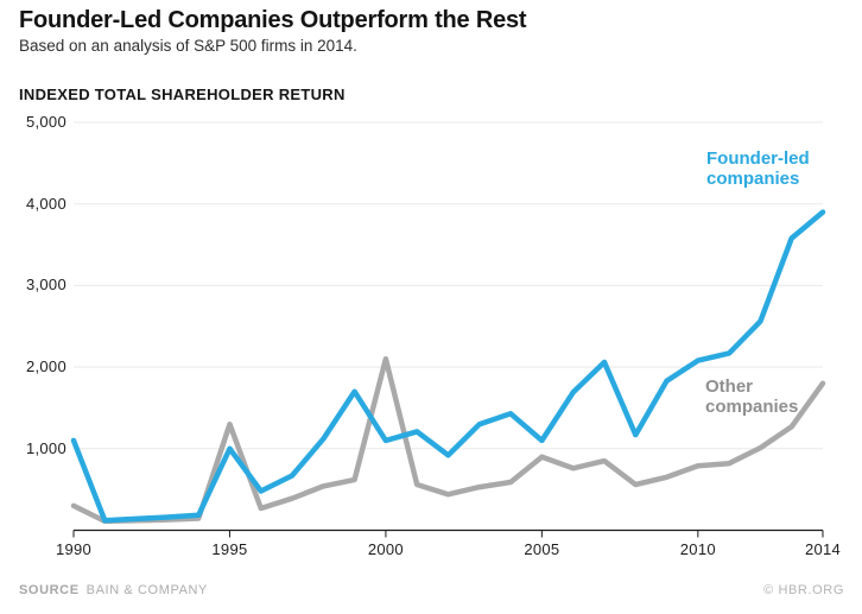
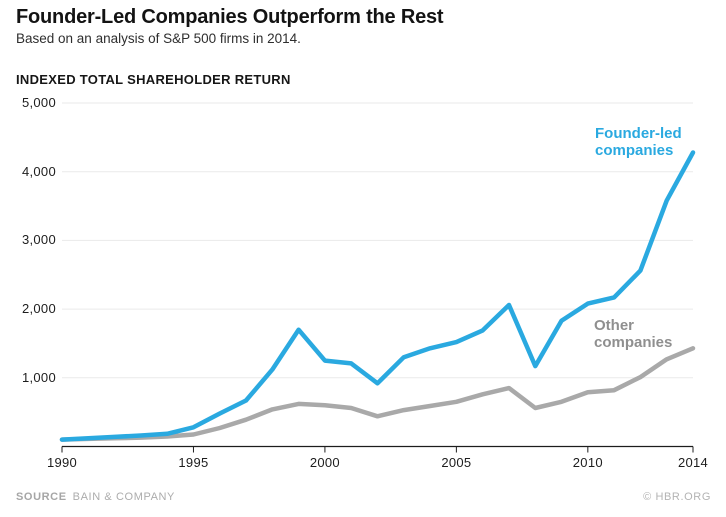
Founder-led companies/1990: 1100 -> 100
Other companies/1990: 300 -> 100
Founder-led companies/1995: 1000 -> 300
Other companies/1995: 1300 -> 200
Founder-led companies/2000: 1100 -> 1200
Other companies/2000: 2100 -> 600
Founder-led companies/2005: 1100 -> 1500
Other companies/2005: 900 -> 600
Founder-led companies/2014: 3900 -> 4300
Other companies/2014: 1800 -> 1400
